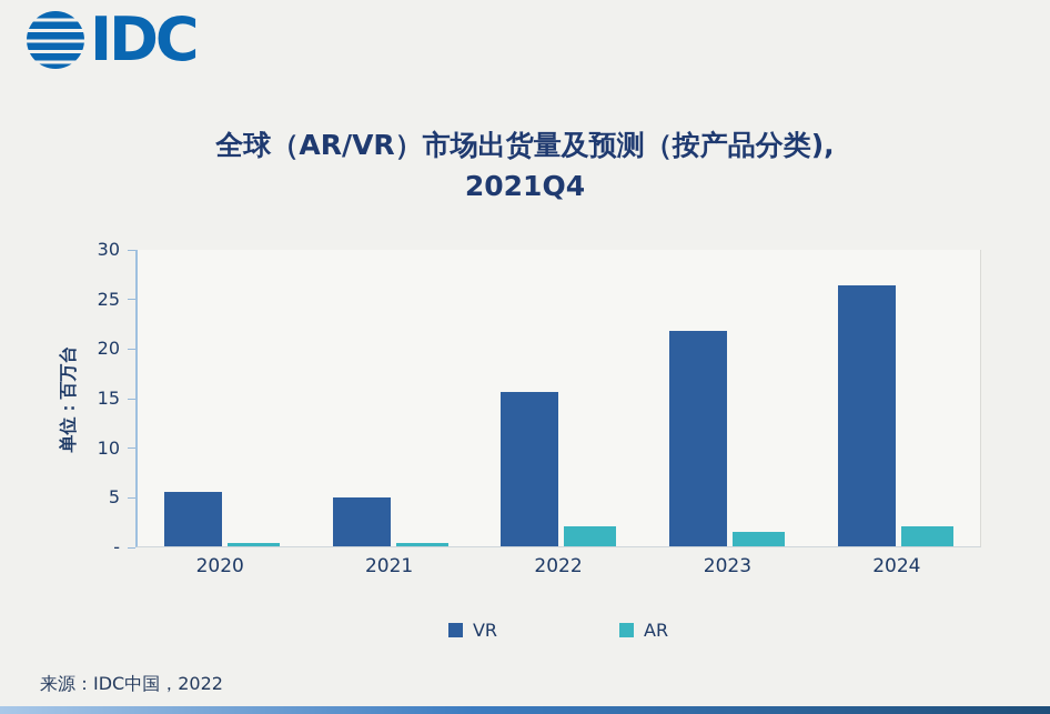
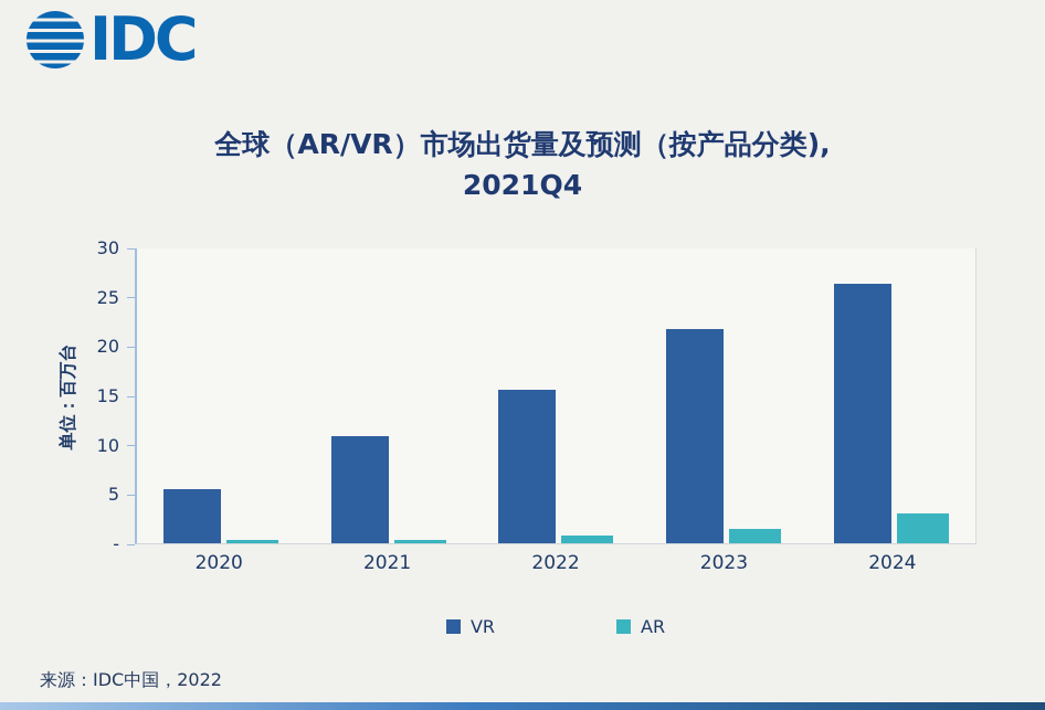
VR/2021: 5 -> 11
AR/2022: 2 -> 1
AR/2024: 2 -> 3
